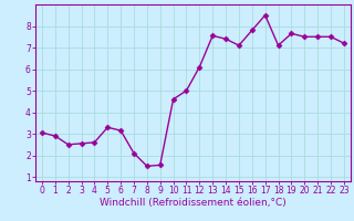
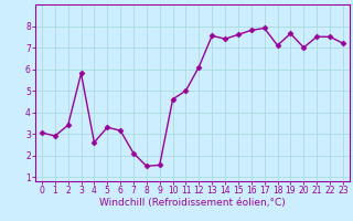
2: 2.5 -> 3.4
3: 2.5 -> 5.8
15: 7.1 -> 7.6
17: 8.5 -> 7.9
20: 7.5 -> 7.0
